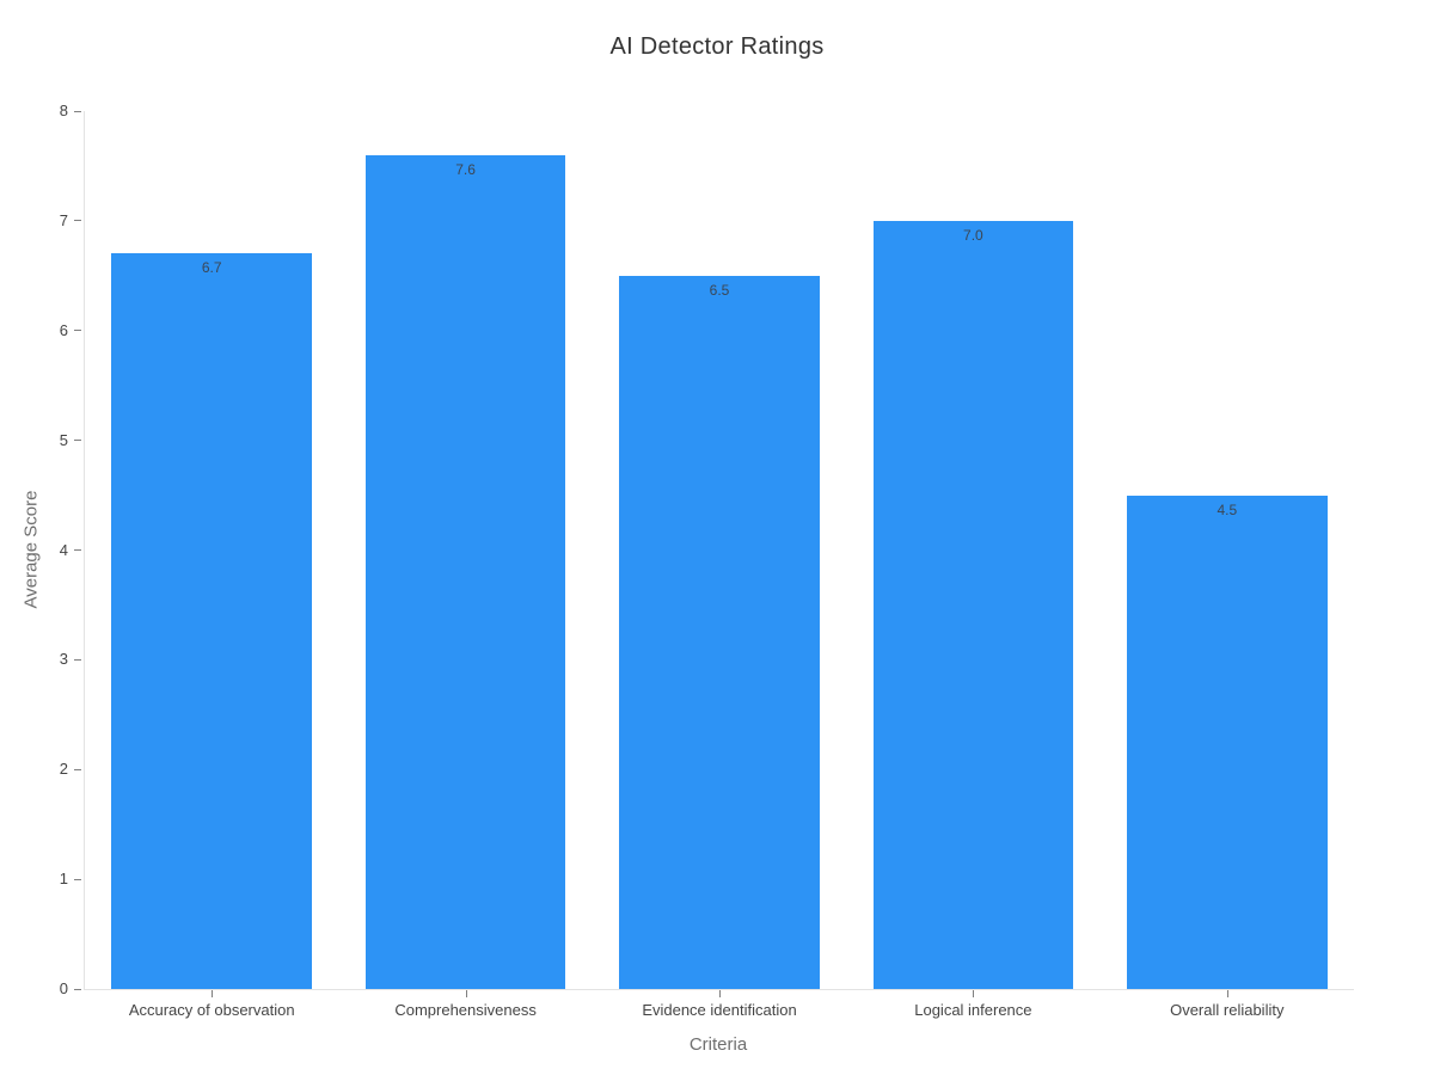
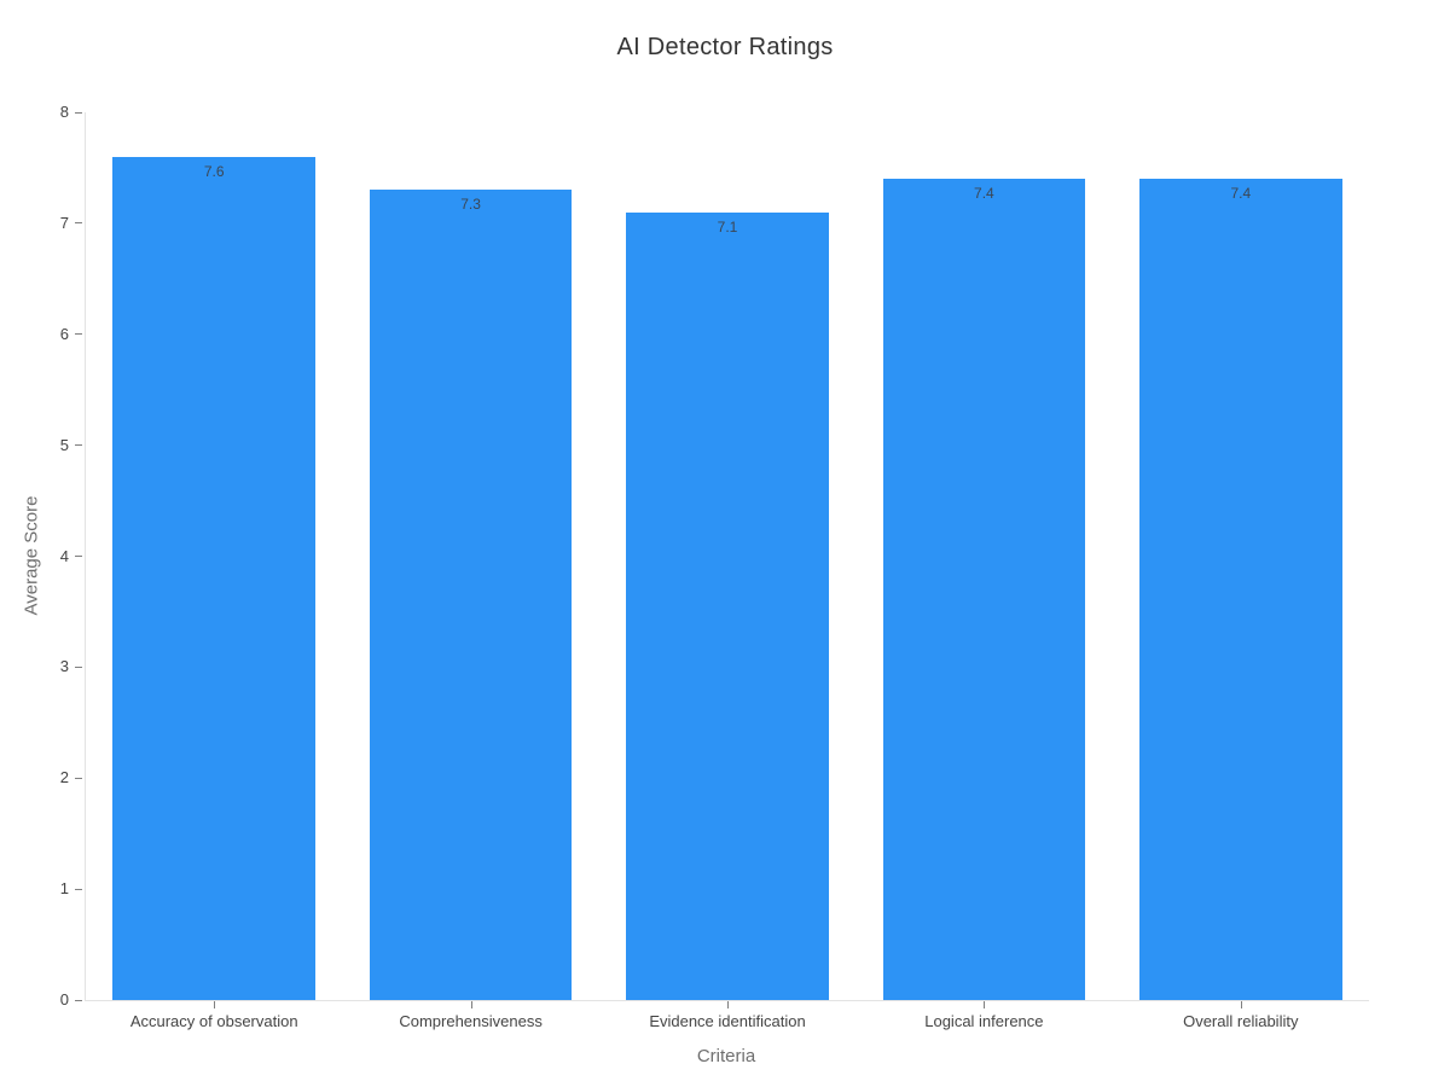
Accuracy of observation: 6.7 -> 7.6
Comprehensiveness: 7.6 -> 7.3
Evidence identification: 6.5 -> 7.1
Logical inference: 7.0 -> 7.4
Overall reliability: 4.5 -> 7.4
